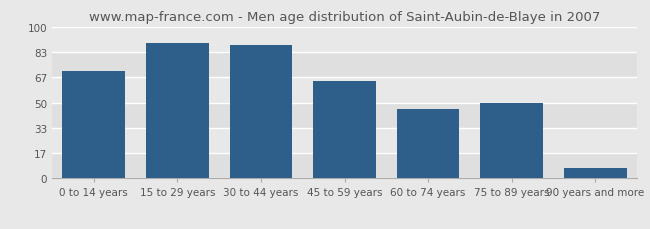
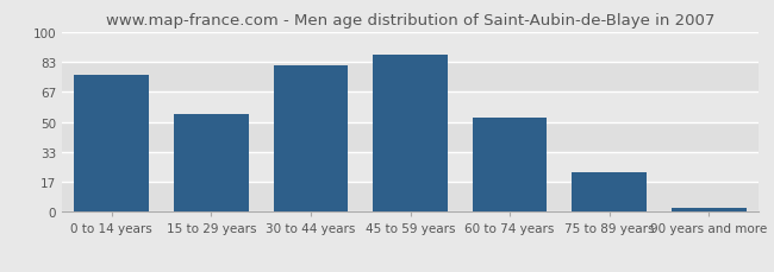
0 to 14 years: 71 -> 76
15 to 29 years: 89 -> 54
30 to 44 years: 88 -> 81
45 to 59 years: 64 -> 87
60 to 74 years: 46 -> 52
75 to 89 years: 50 -> 22
90 years and more: 7 -> 2
